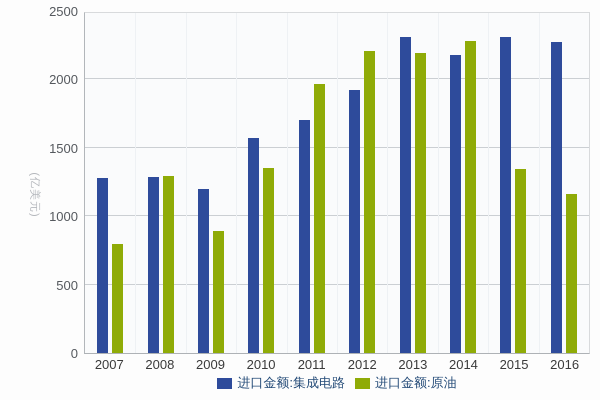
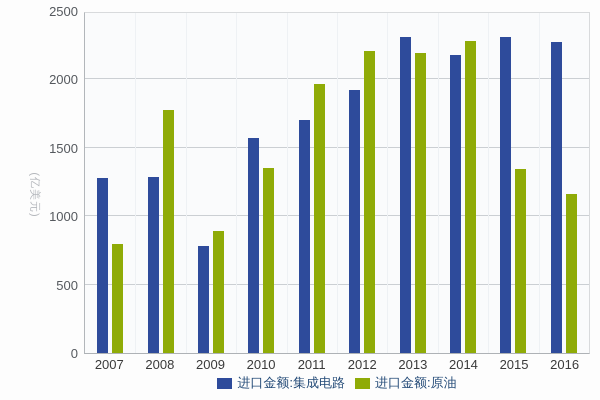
进口金额:原油/2008: 1290 -> 1780
进口金额:集成电路/2009: 1200 -> 780
